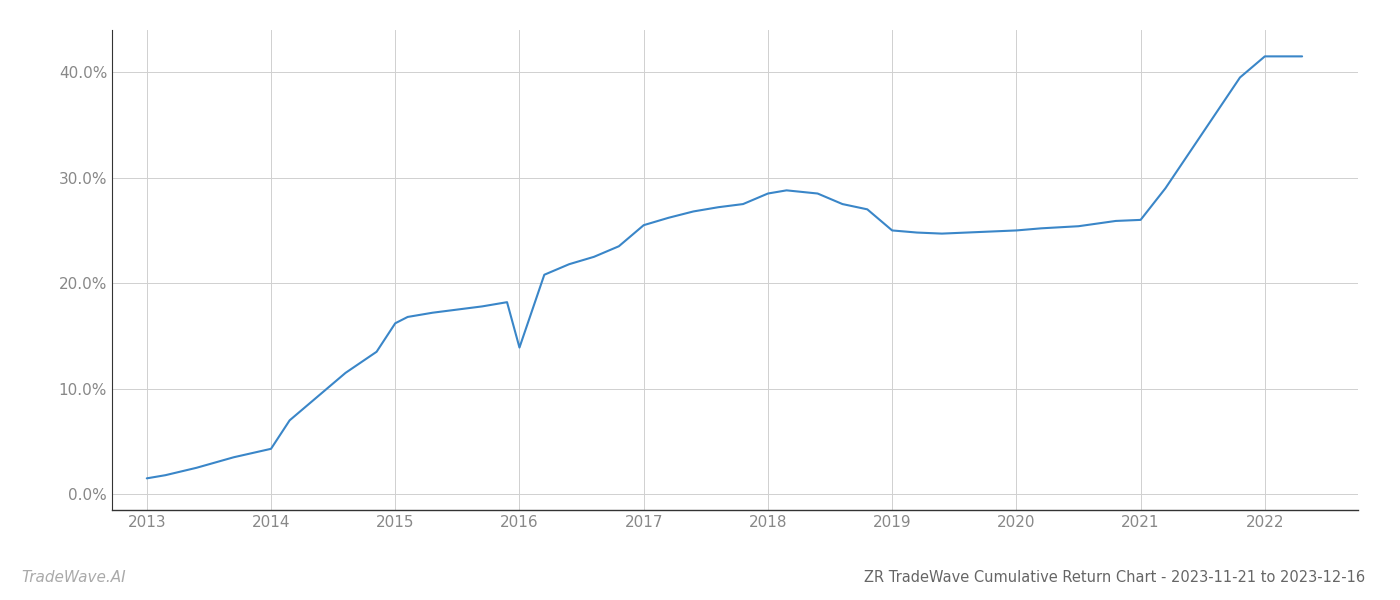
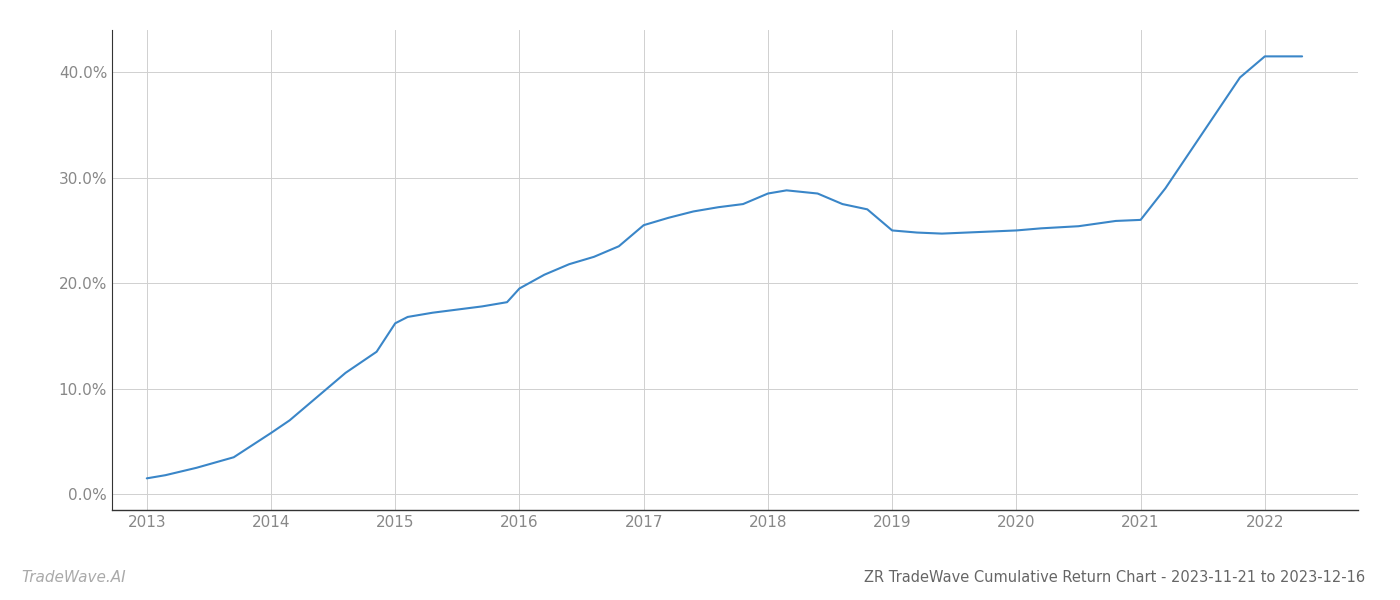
2014: 4.3% -> 5.8%
2016: 13.9% -> 19.5%
